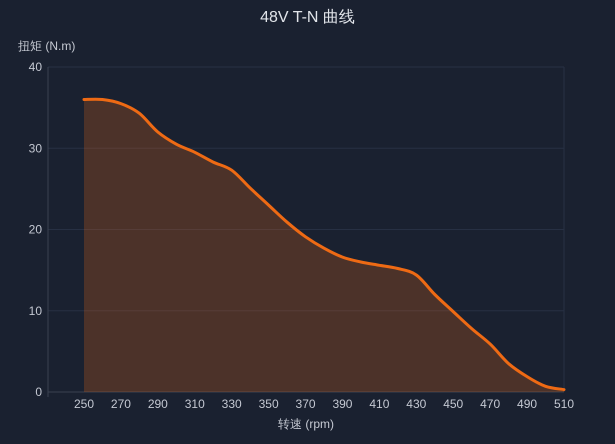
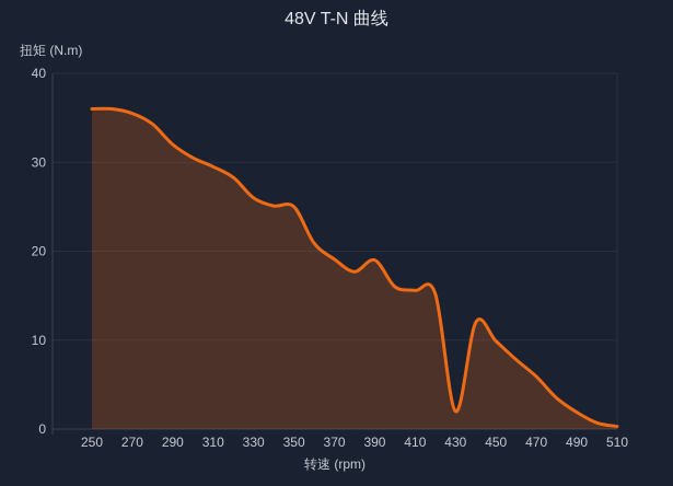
330: 27 -> 26
350: 23 -> 25
390: 17 -> 19
430: 14 -> 2
